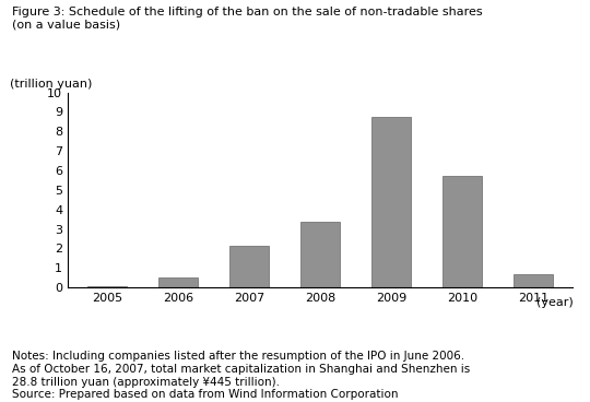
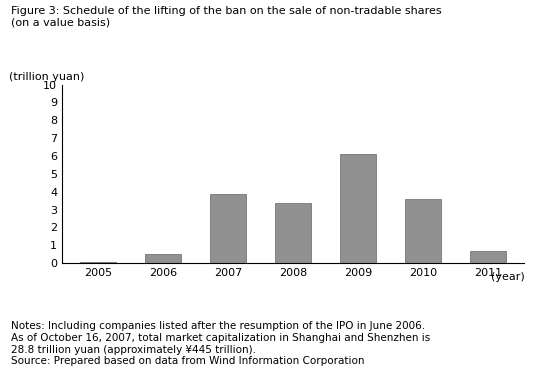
2007: 2.1 -> 3.9
2009: 8.7 -> 6.1
2010: 5.7 -> 3.6
